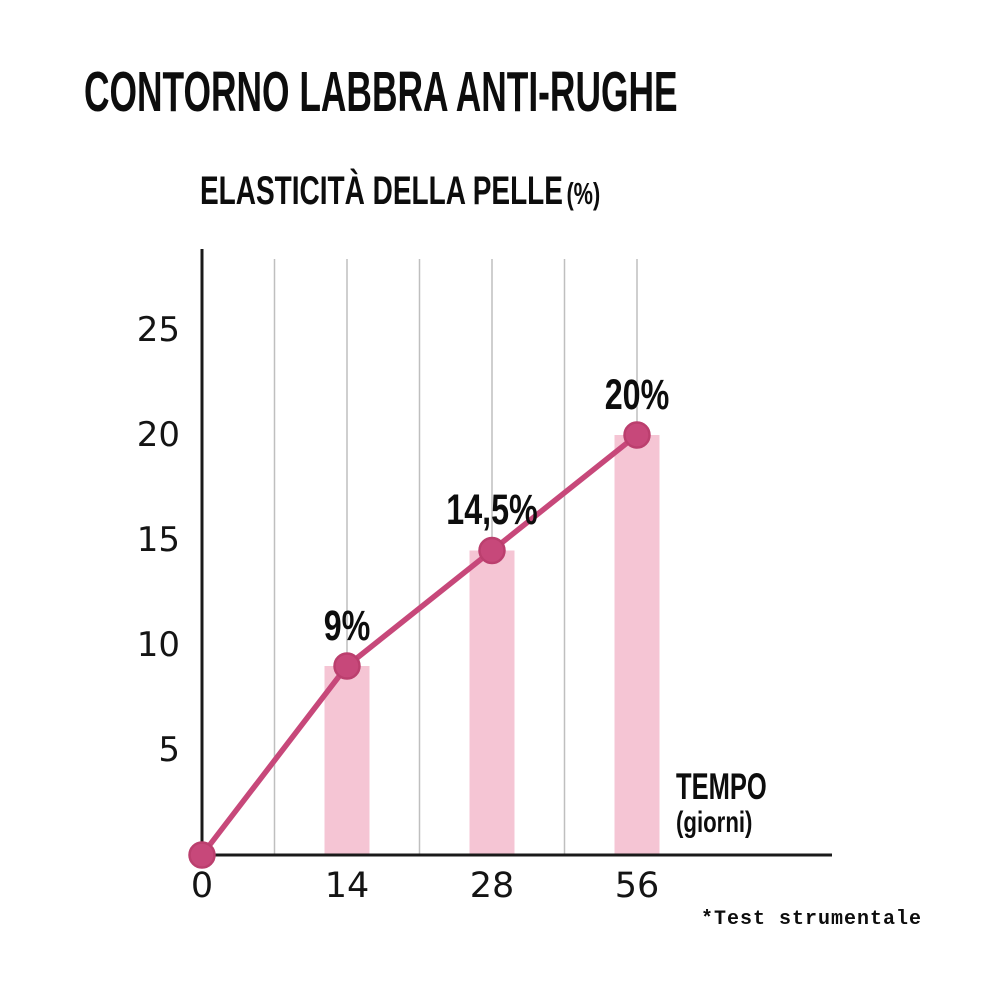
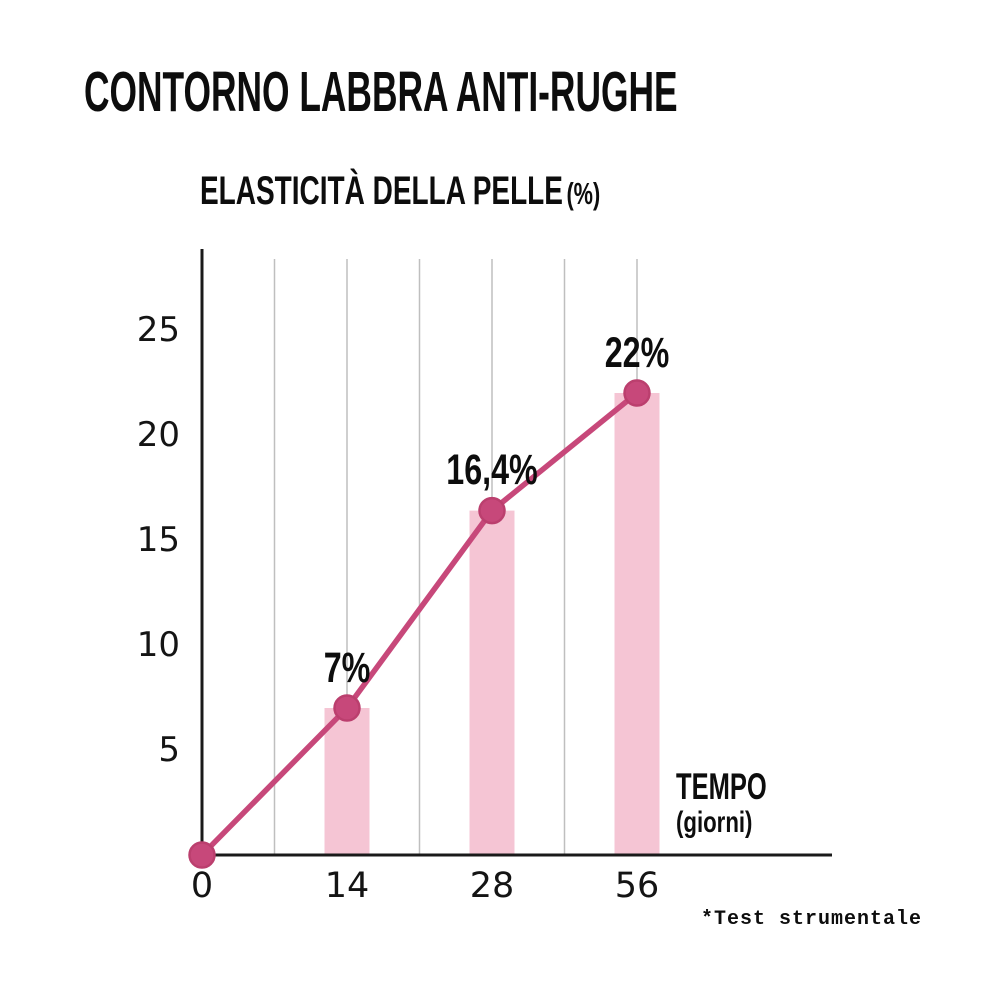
14: 9% -> 7%
28: 14,5% -> 16,4%
56: 20% -> 22%
